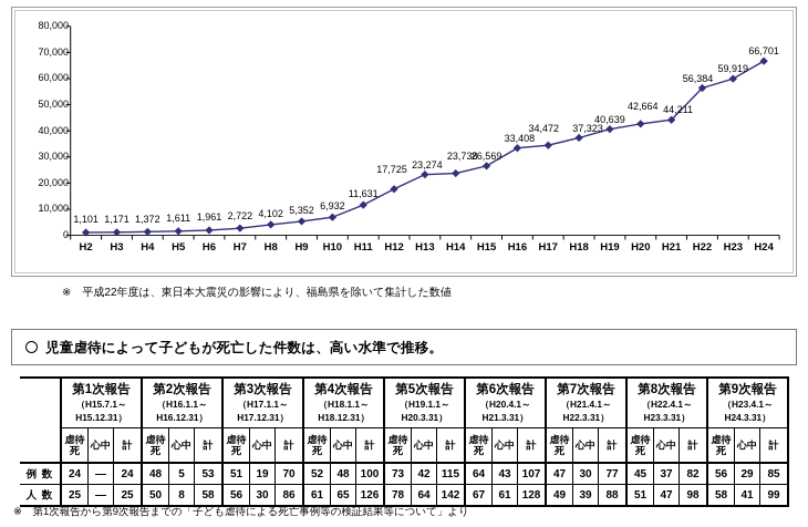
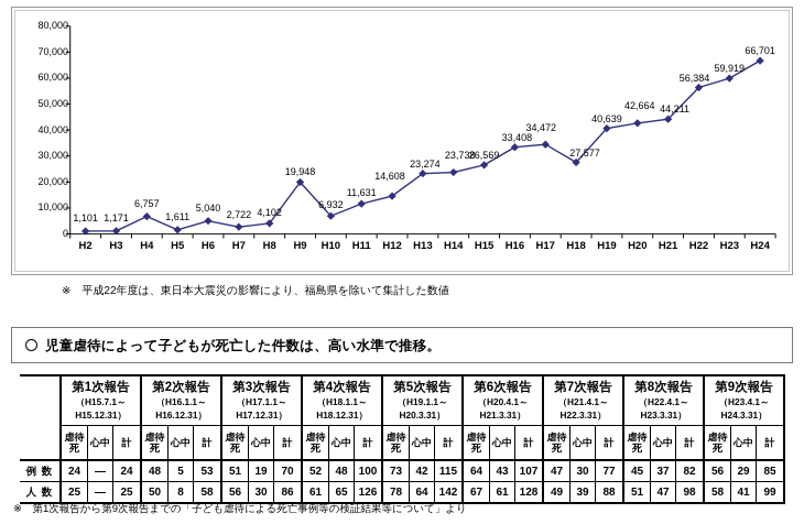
H4: 1,372 -> 6,757
H6: 1,961 -> 5,040
H9: 5,352 -> 19,948
H12: 17,725 -> 14,608
H18: 37,323 -> 27,577
